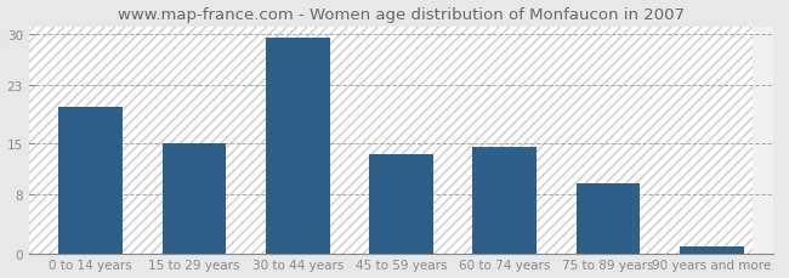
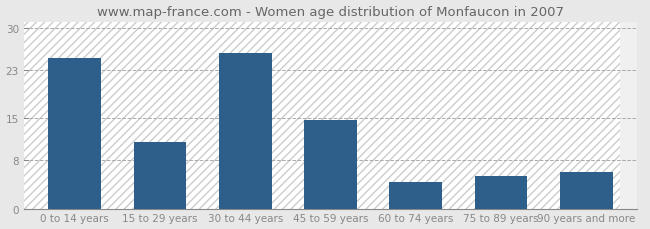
0 to 14 years: 20.0 -> 25.0
15 to 29 years: 15.0 -> 11.0
30 to 44 years: 29.5 -> 25.8
45 to 59 years: 13.5 -> 14.6
60 to 74 years: 14.5 -> 4.4
75 to 89 years: 9.5 -> 5.4
90 years and more: 1.0 -> 6.0
